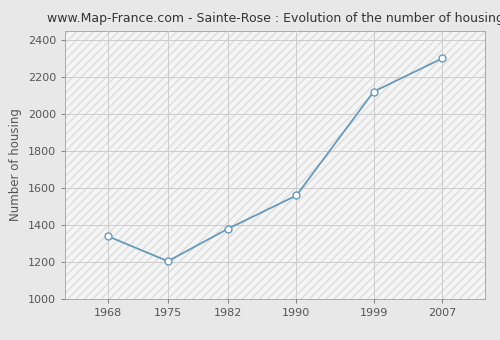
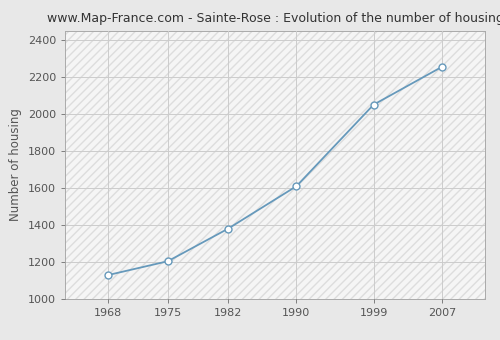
1968: 1340 -> 1130
1990: 1560 -> 1610
1999: 2120 -> 2050
2007: 2300 -> 2260
